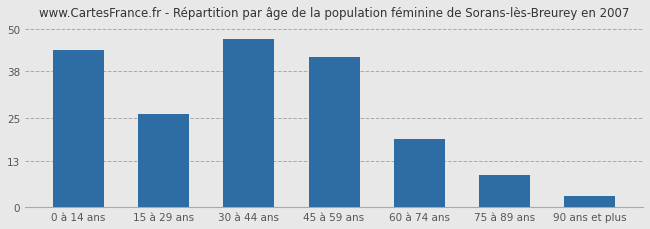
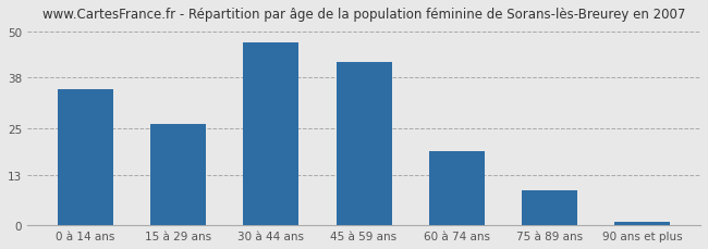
0 à 14 ans: 44 -> 35
90 ans et plus: 3 -> 1
